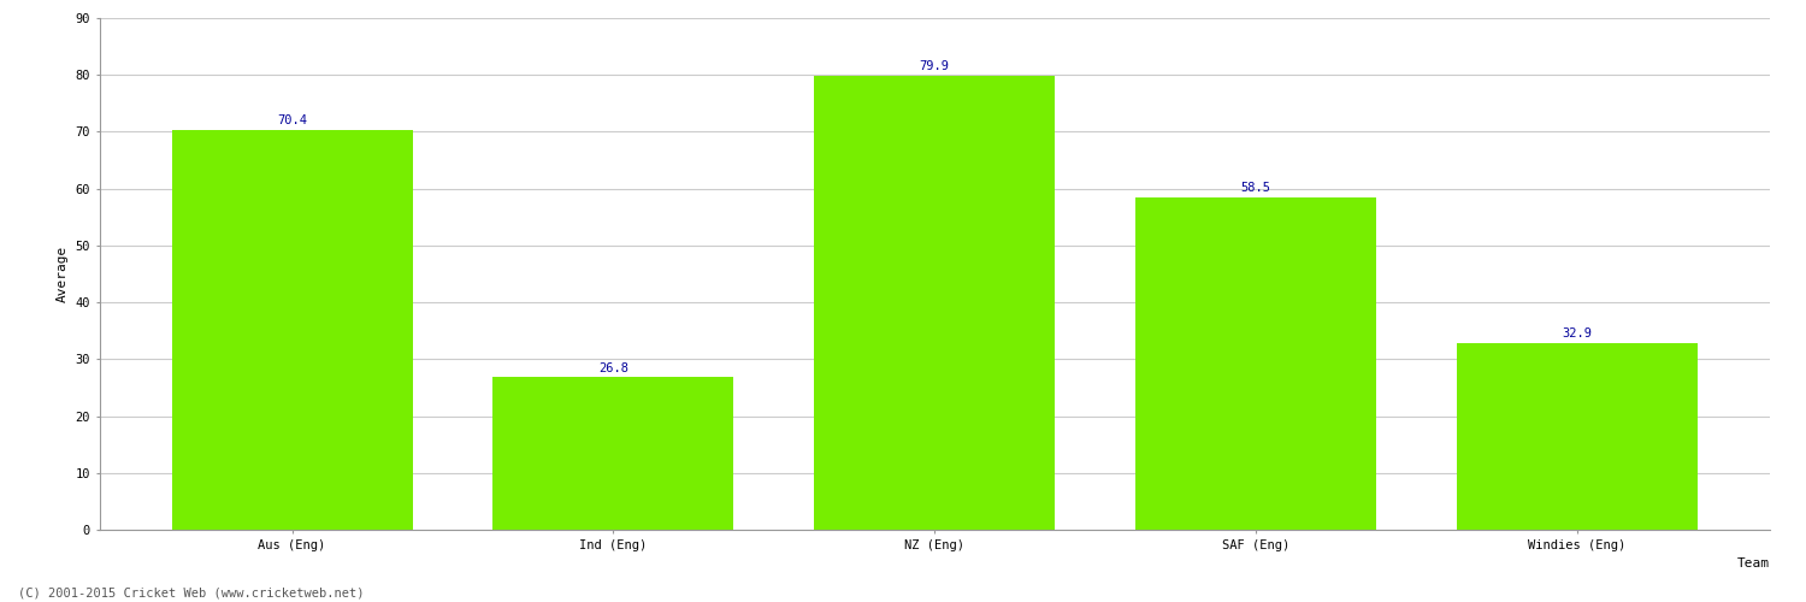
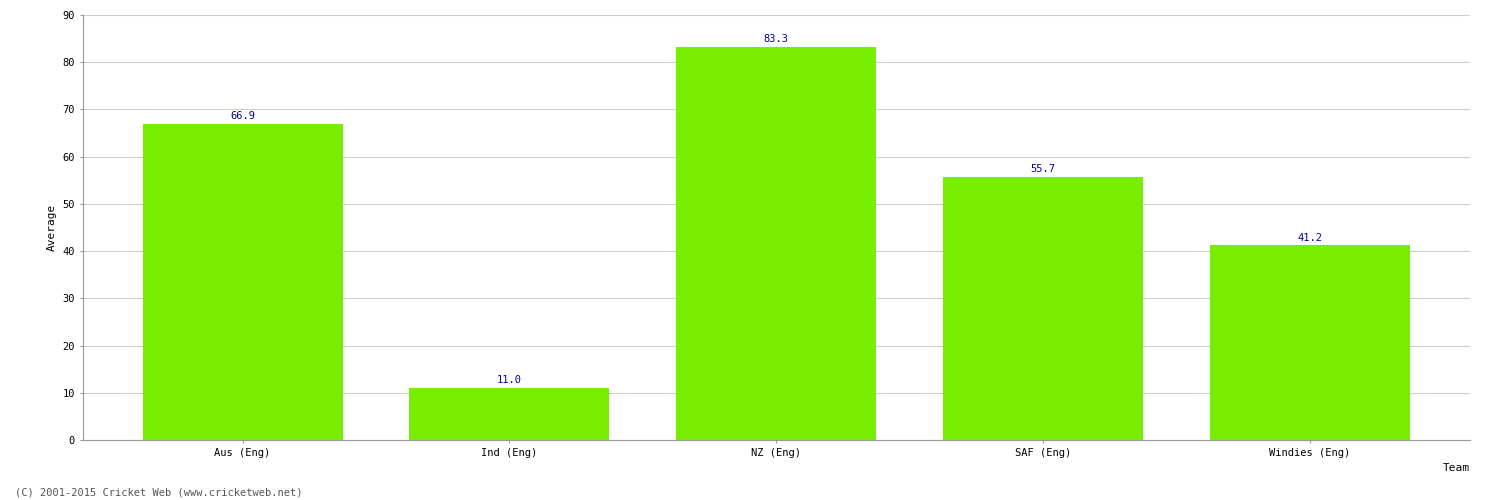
Aus (Eng): 70.4 -> 66.9
Ind (Eng): 26.8 -> 11.0
NZ (Eng): 79.9 -> 83.3
SAF (Eng): 58.5 -> 55.7
Windies (Eng): 32.9 -> 41.2
